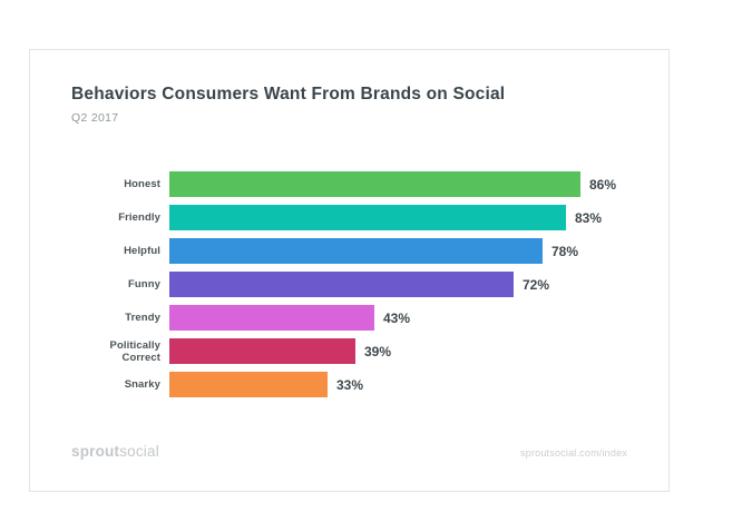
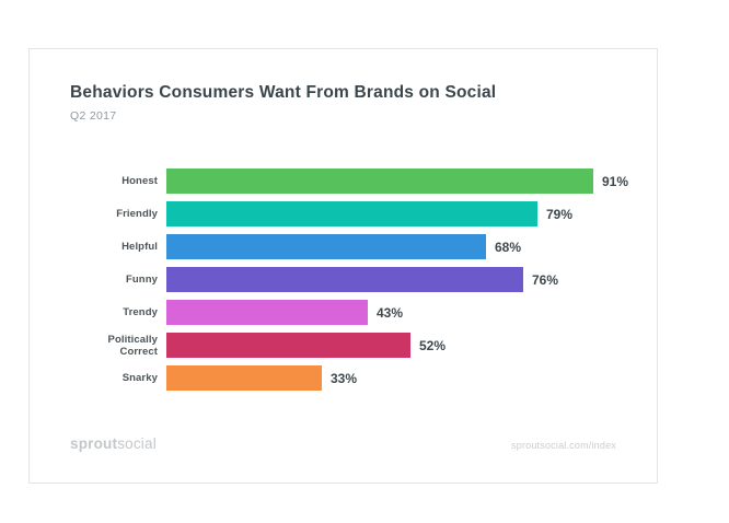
Honest: 86% -> 91%
Friendly: 83% -> 79%
Helpful: 78% -> 68%
Funny: 72% -> 76%
Politically Correct: 39% -> 52%
